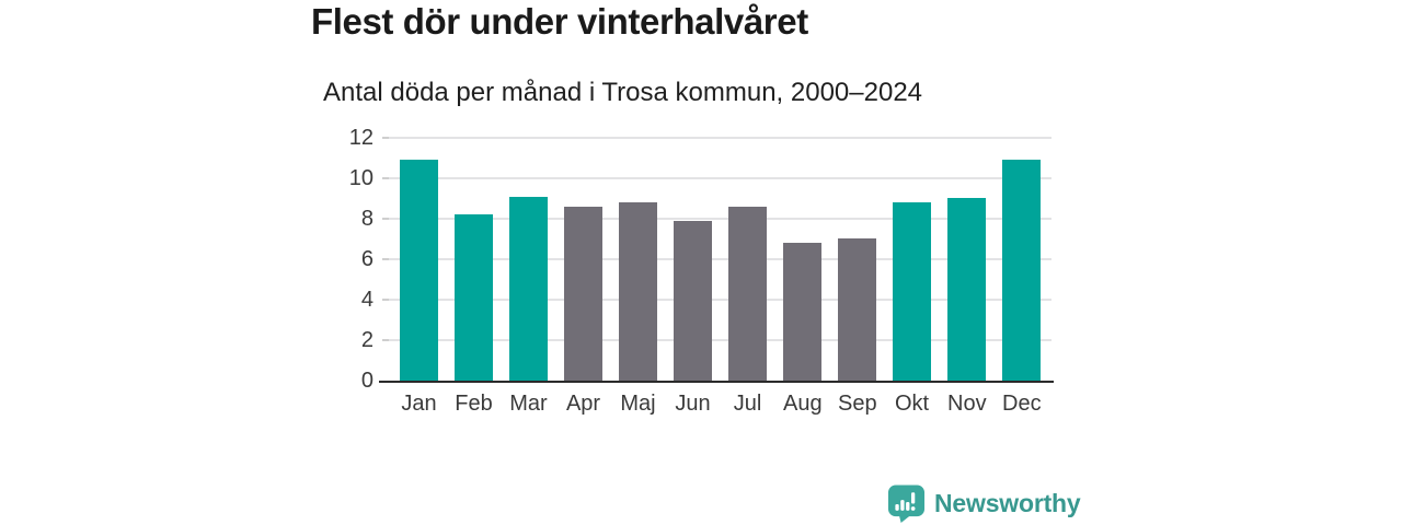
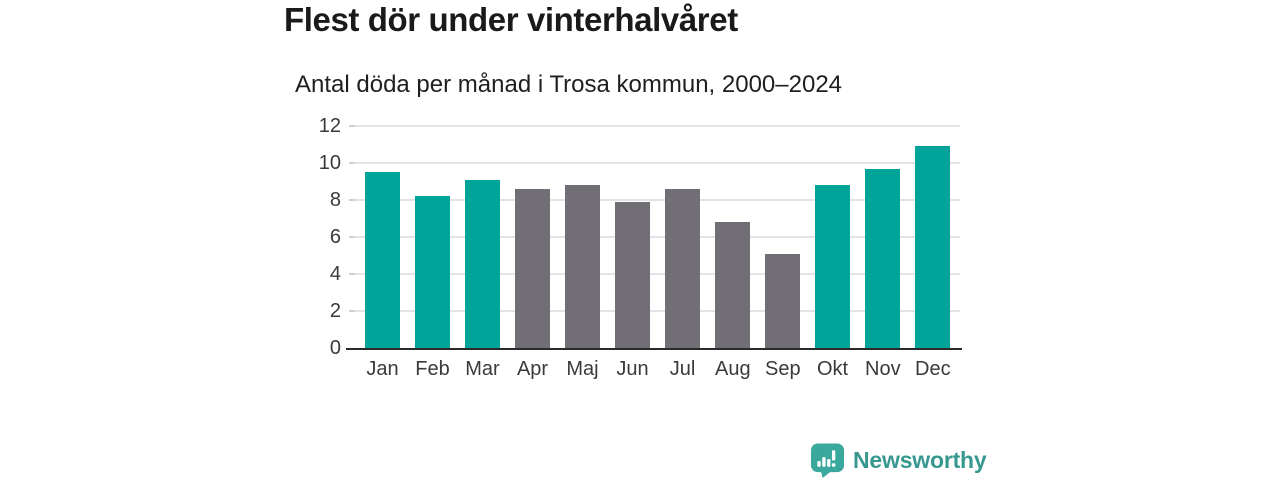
Jan: 10.9 -> 9.5
Sep: 7.0 -> 5.1
Nov: 9.0 -> 9.7
